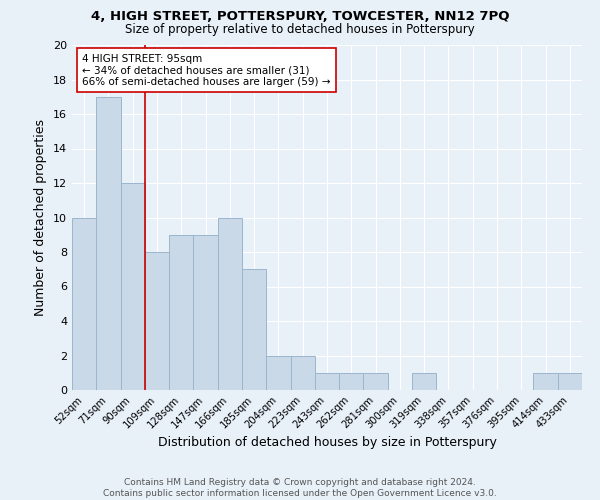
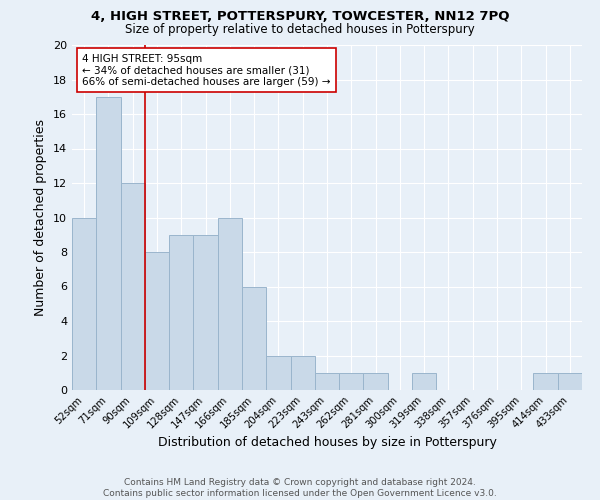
185sqm: 7 -> 6
